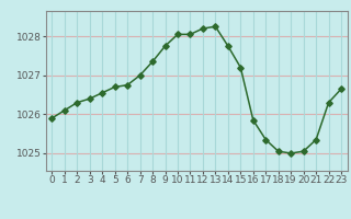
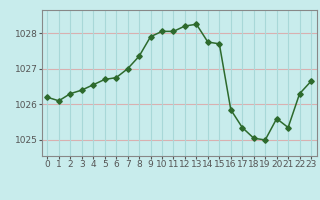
0: 1025.90 -> 1026.20
9: 1027.75 -> 1027.90
15: 1027.20 -> 1027.70
20: 1025.05 -> 1025.60
